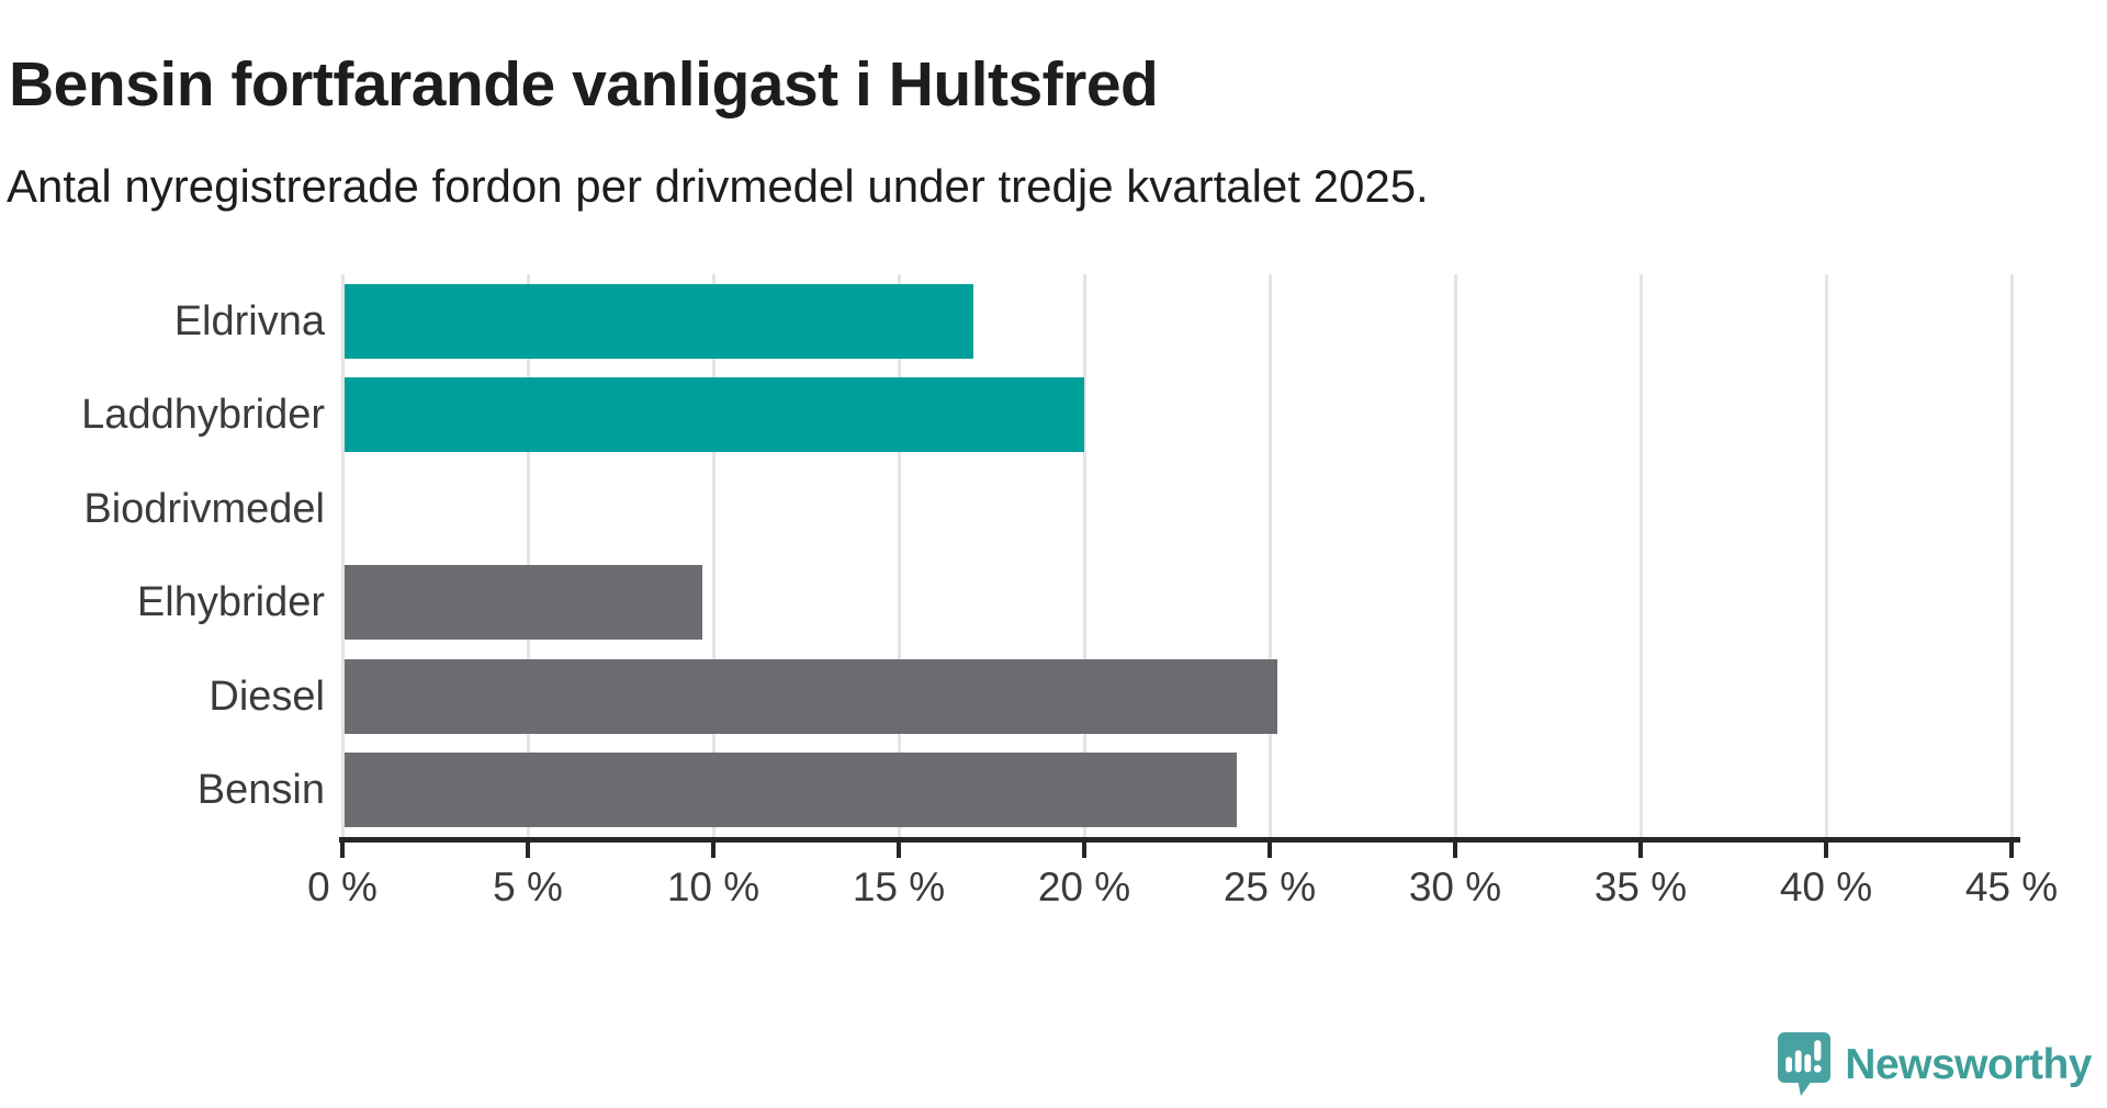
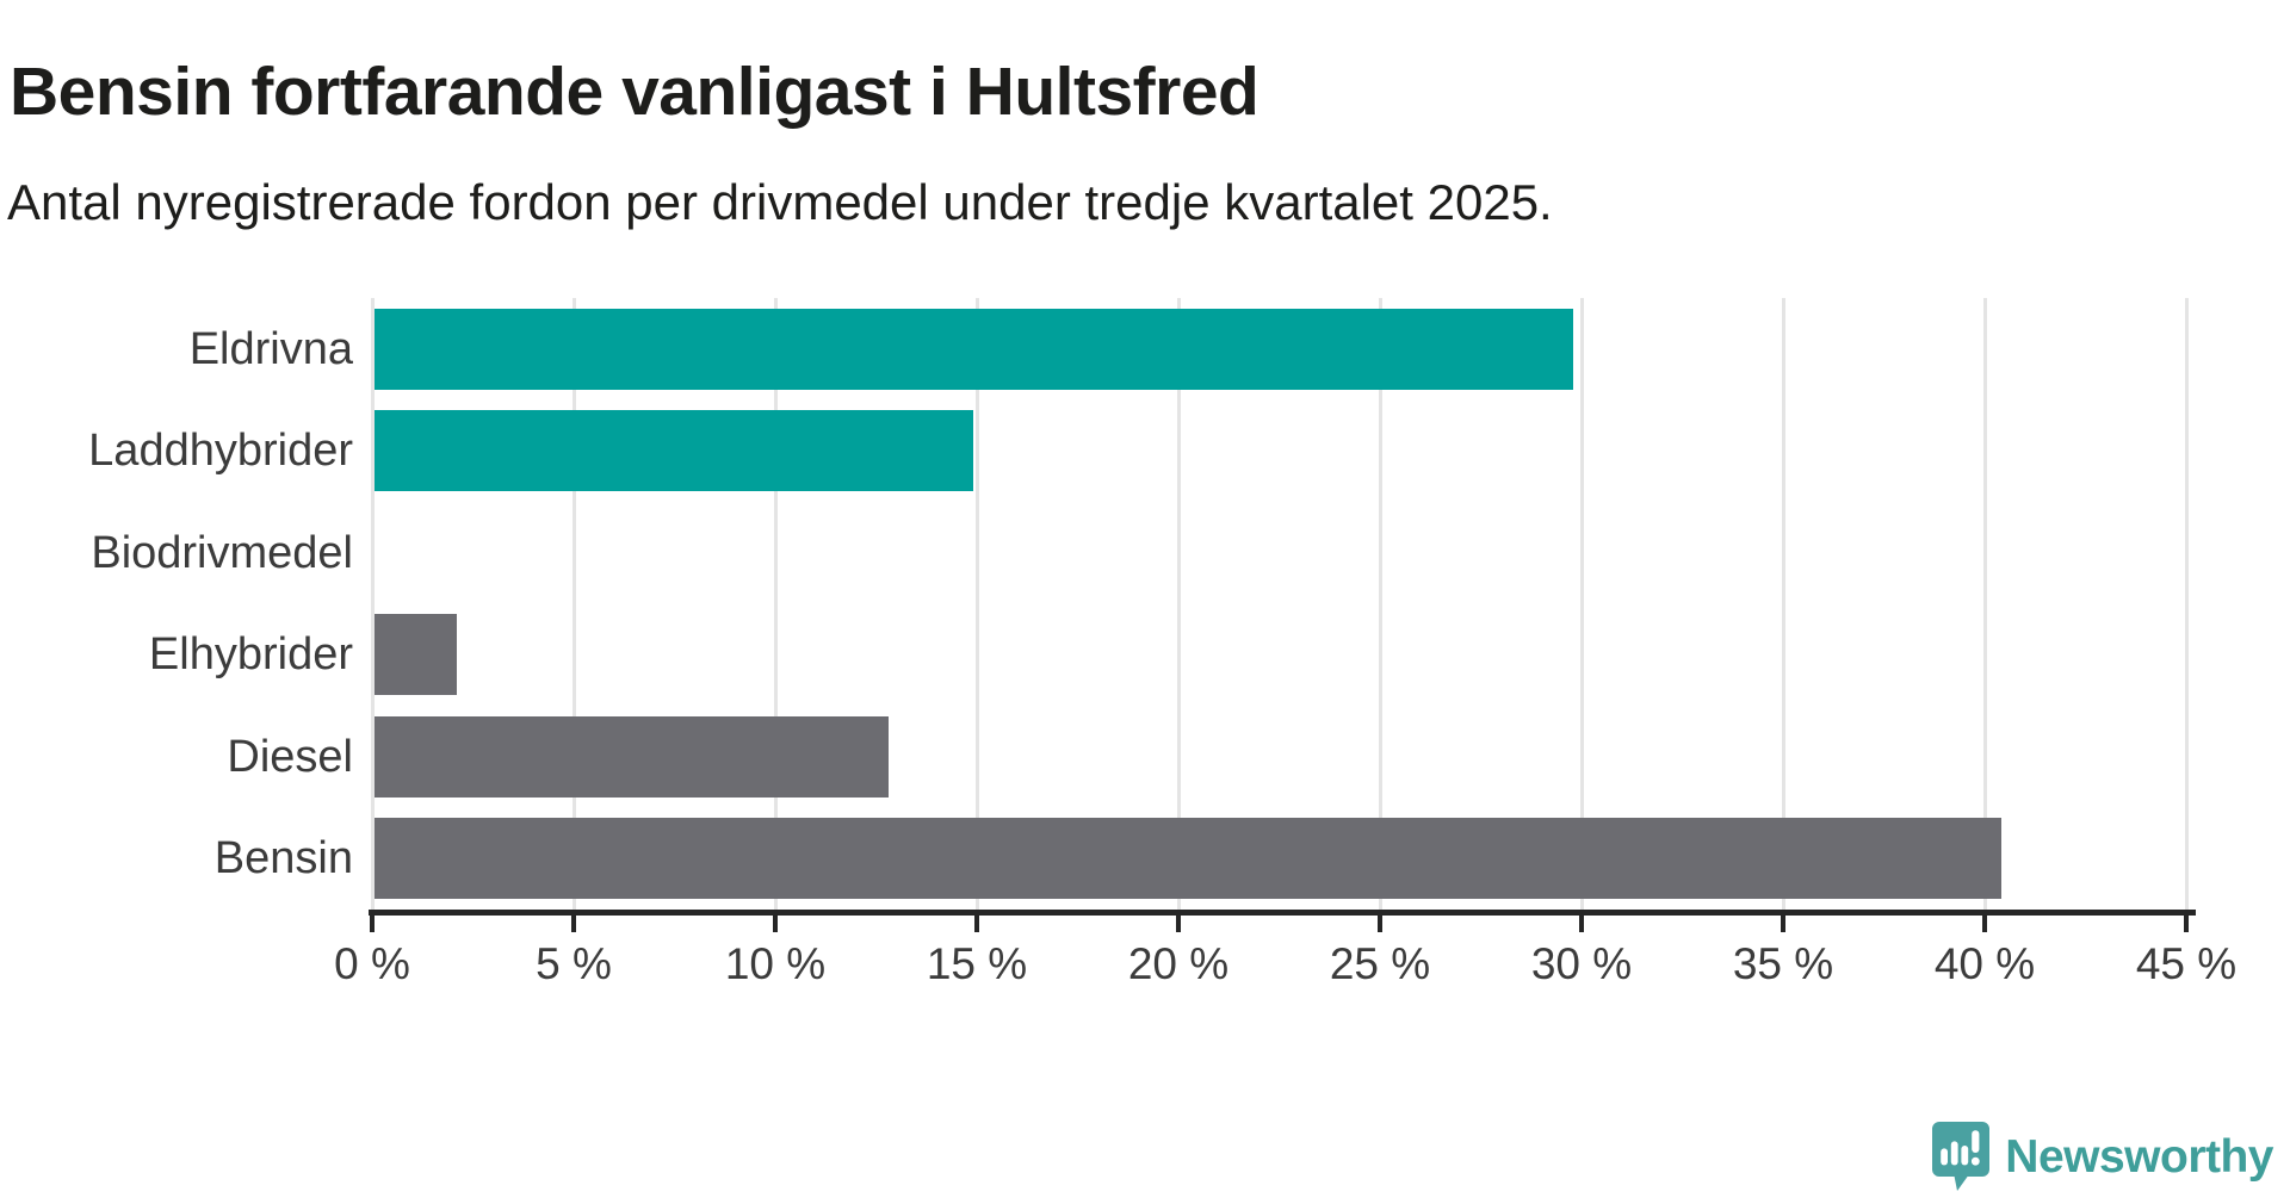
Eldrivna: 17.0% -> 29.8%
Laddhybrider: 20.0% -> 14.9%
Elhybrider: 9.7% -> 2.1%
Diesel: 25.2% -> 12.8%
Bensin: 24.1% -> 40.4%
